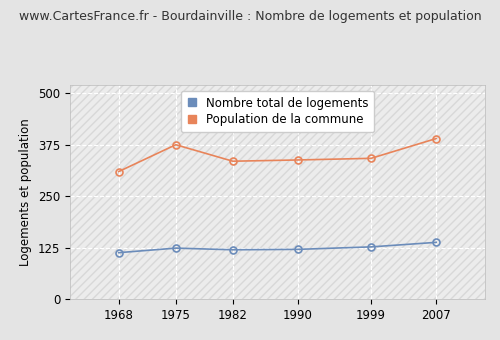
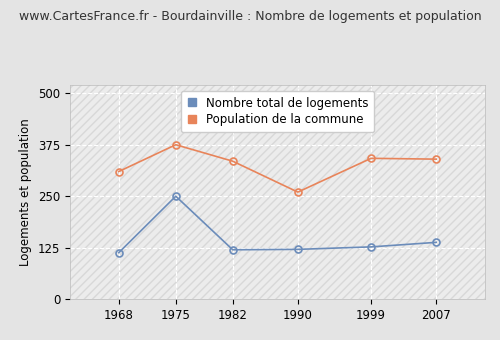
Nombre total de logements/1975: 124 -> 250
Population de la commune/1990: 338 -> 260
Population de la commune/2007: 390 -> 340
